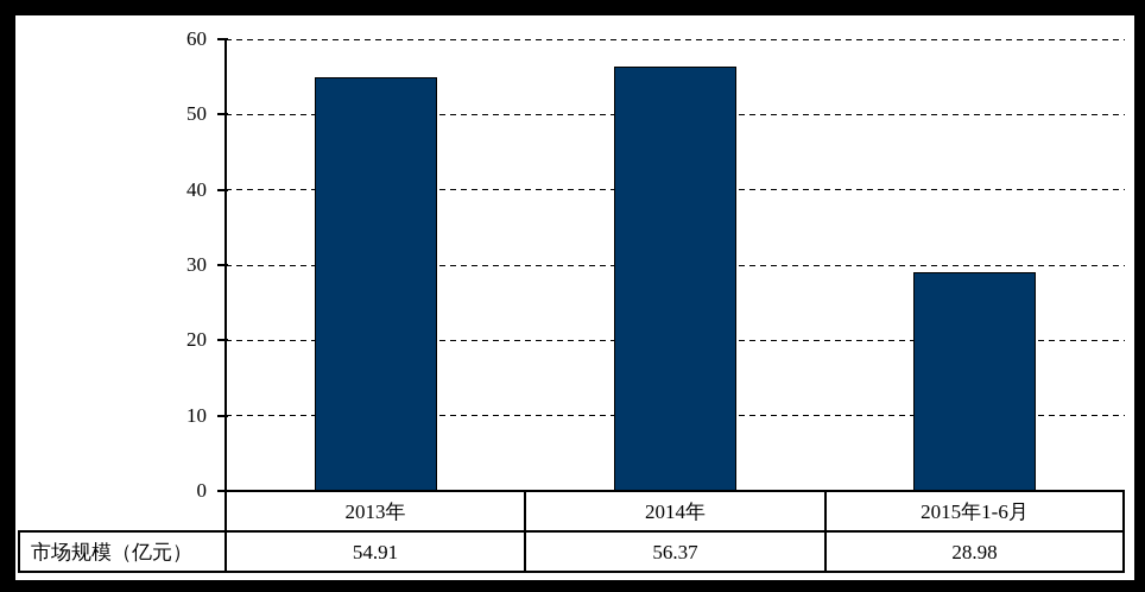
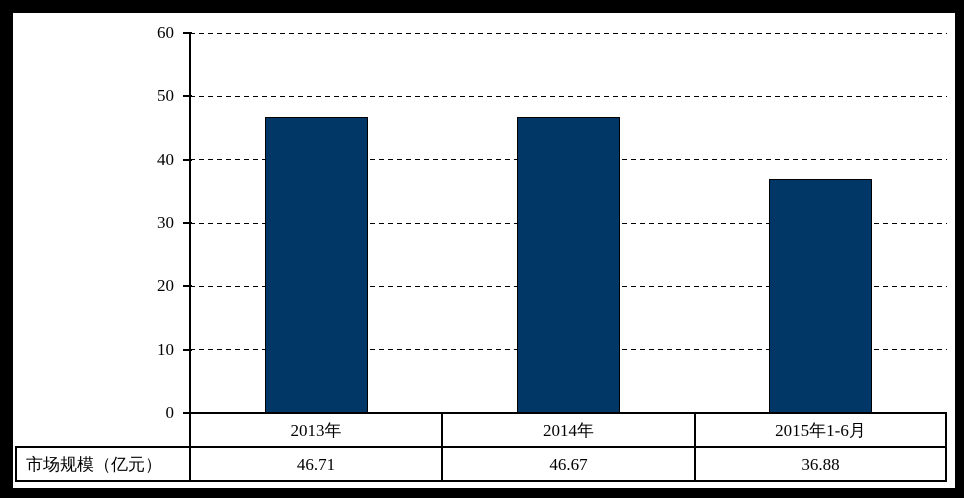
2013年: 54.91 -> 46.71
2014年: 56.37 -> 46.67
2015年1-6月: 28.98 -> 36.88
